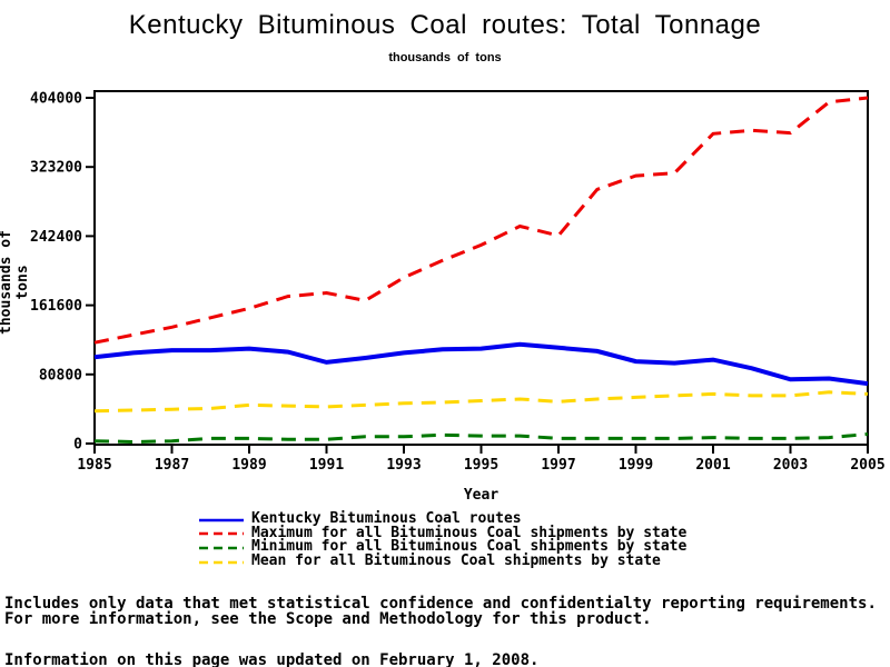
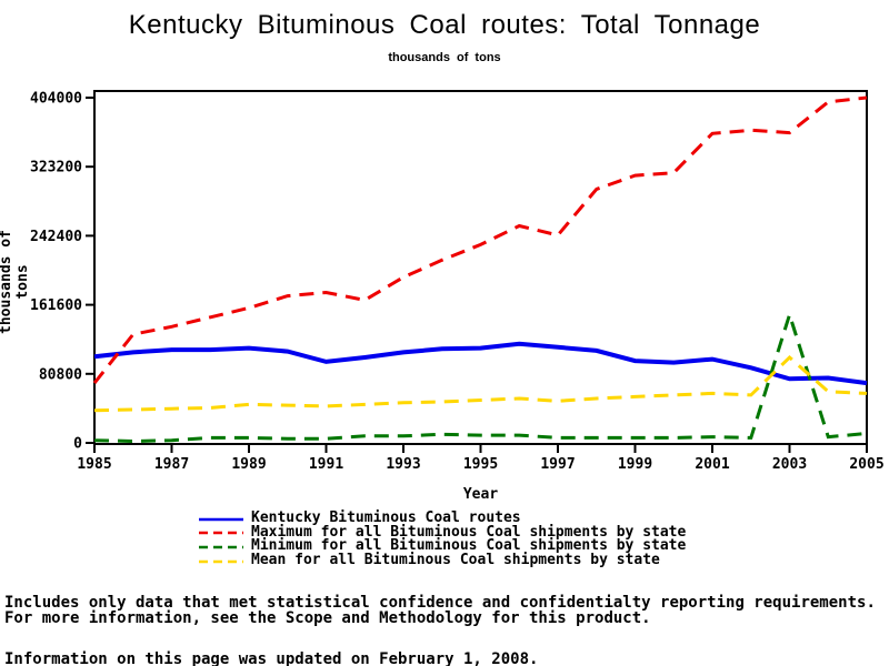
Maximum for all Bituminous Coal shipments by state/1985: 120000 -> 70000
Minimum for all Bituminous Coal shipments by state/2003: 10000 -> 150000
Mean for all Bituminous Coal shipments by state/2003: 60000 -> 100000
